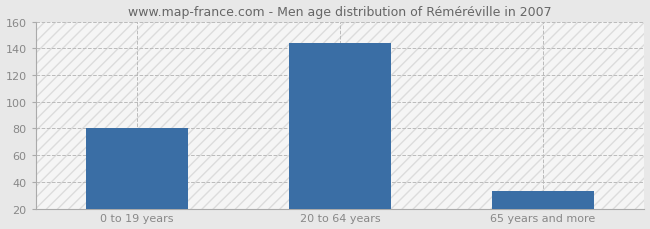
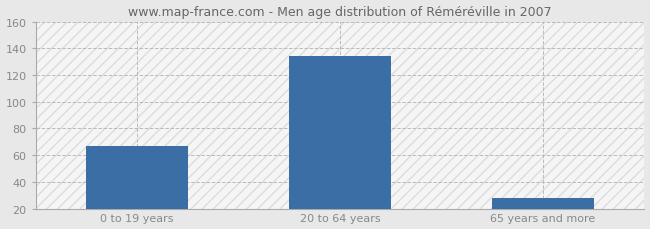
0 to 19 years: 80 -> 67
20 to 64 years: 144 -> 134
65 years and more: 33 -> 28
